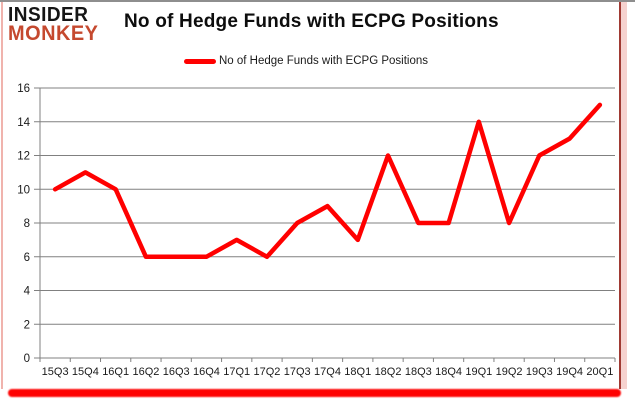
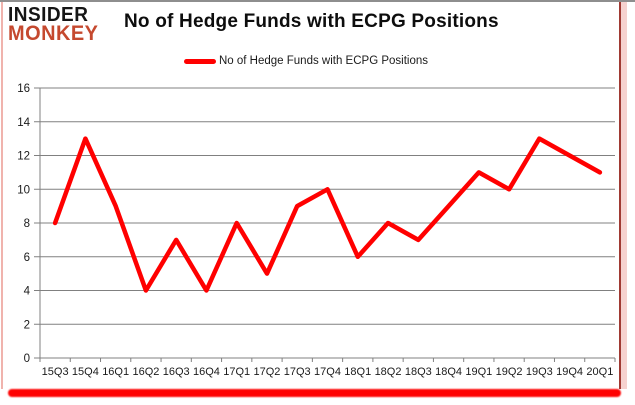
15Q3: 10 -> 8
15Q4: 11 -> 13
16Q1: 10 -> 9
16Q2: 6 -> 4
16Q3: 6 -> 7
16Q4: 6 -> 4
17Q1: 7 -> 8
17Q2: 6 -> 5
17Q3: 8 -> 9
17Q4: 9 -> 10
18Q1: 7 -> 6
18Q2: 12 -> 8
18Q3: 8 -> 7
18Q4: 8 -> 9
19Q1: 14 -> 11
19Q2: 8 -> 10
19Q3: 12 -> 13
19Q4: 13 -> 12
20Q1: 15 -> 11
